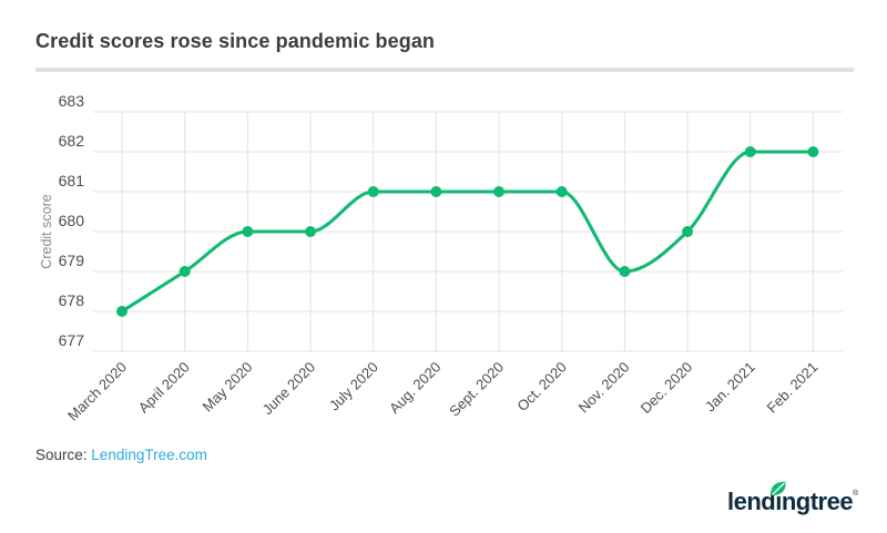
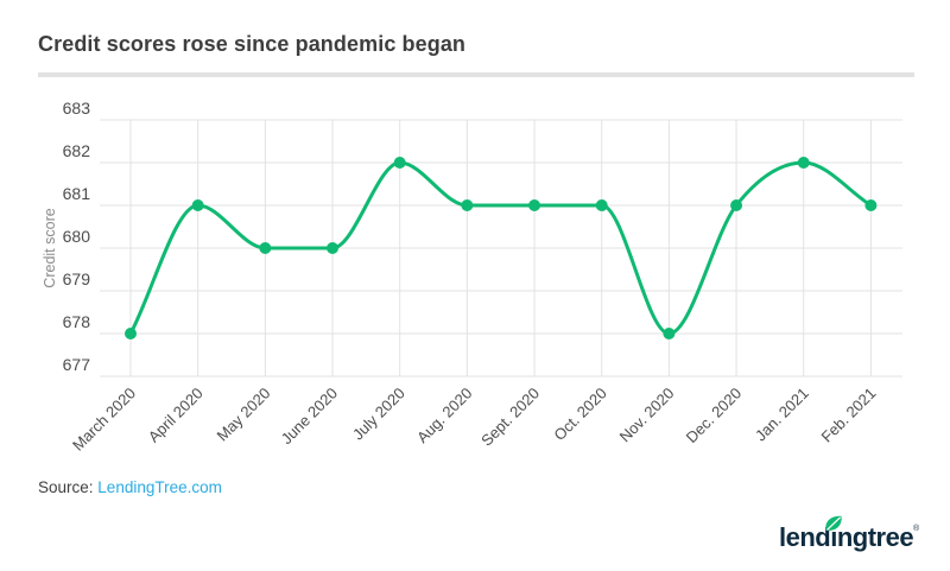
April 2020: 679 -> 681
July 2020: 681 -> 682
Nov. 2020: 679 -> 678
Dec. 2020: 680 -> 681
Feb. 2021: 682 -> 681
